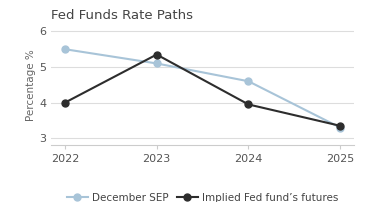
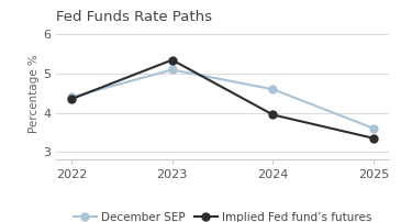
December SEP/2022: 5.5 -> 4.4
Implied Fed fund’s futures/2022: 4.00 -> 4.35
December SEP/2025: 3.3 -> 3.6
